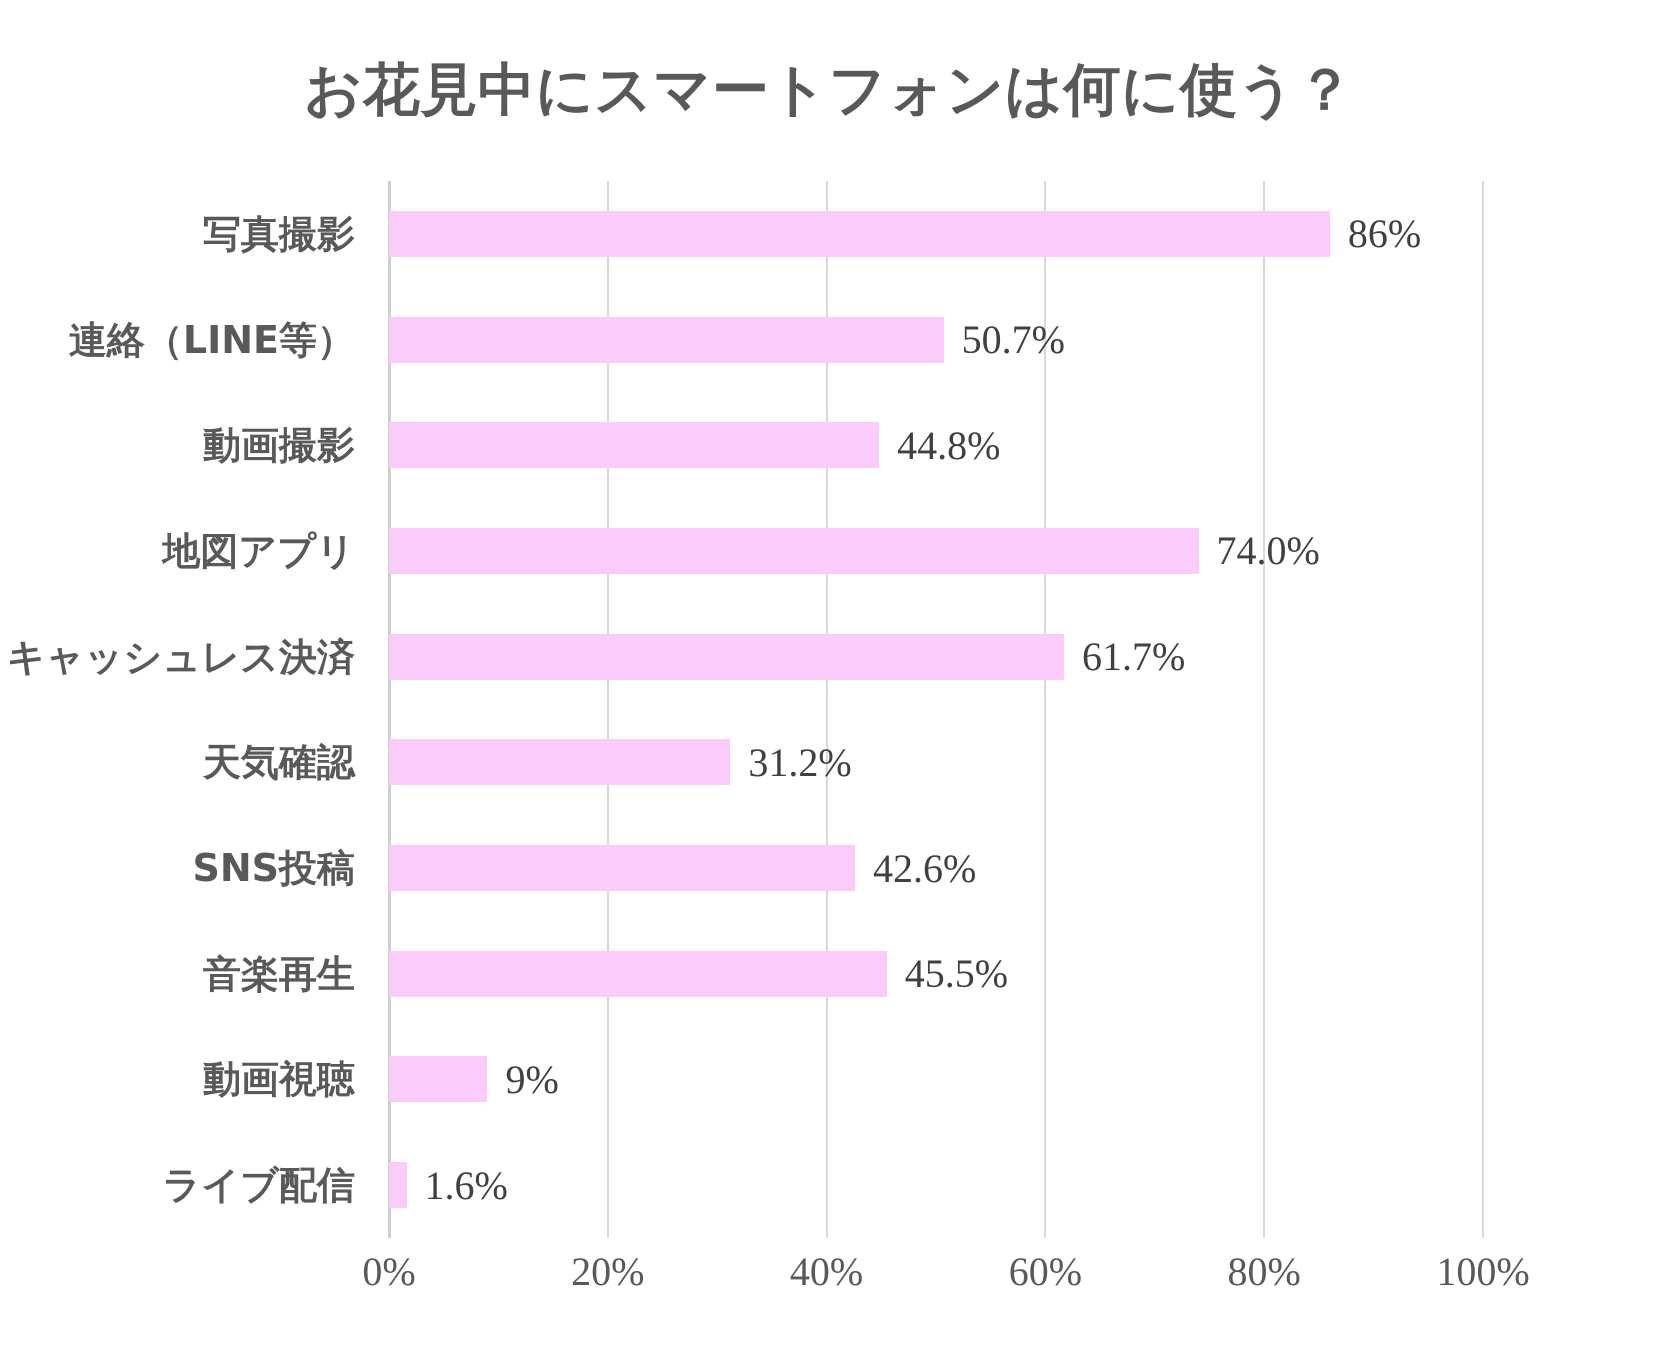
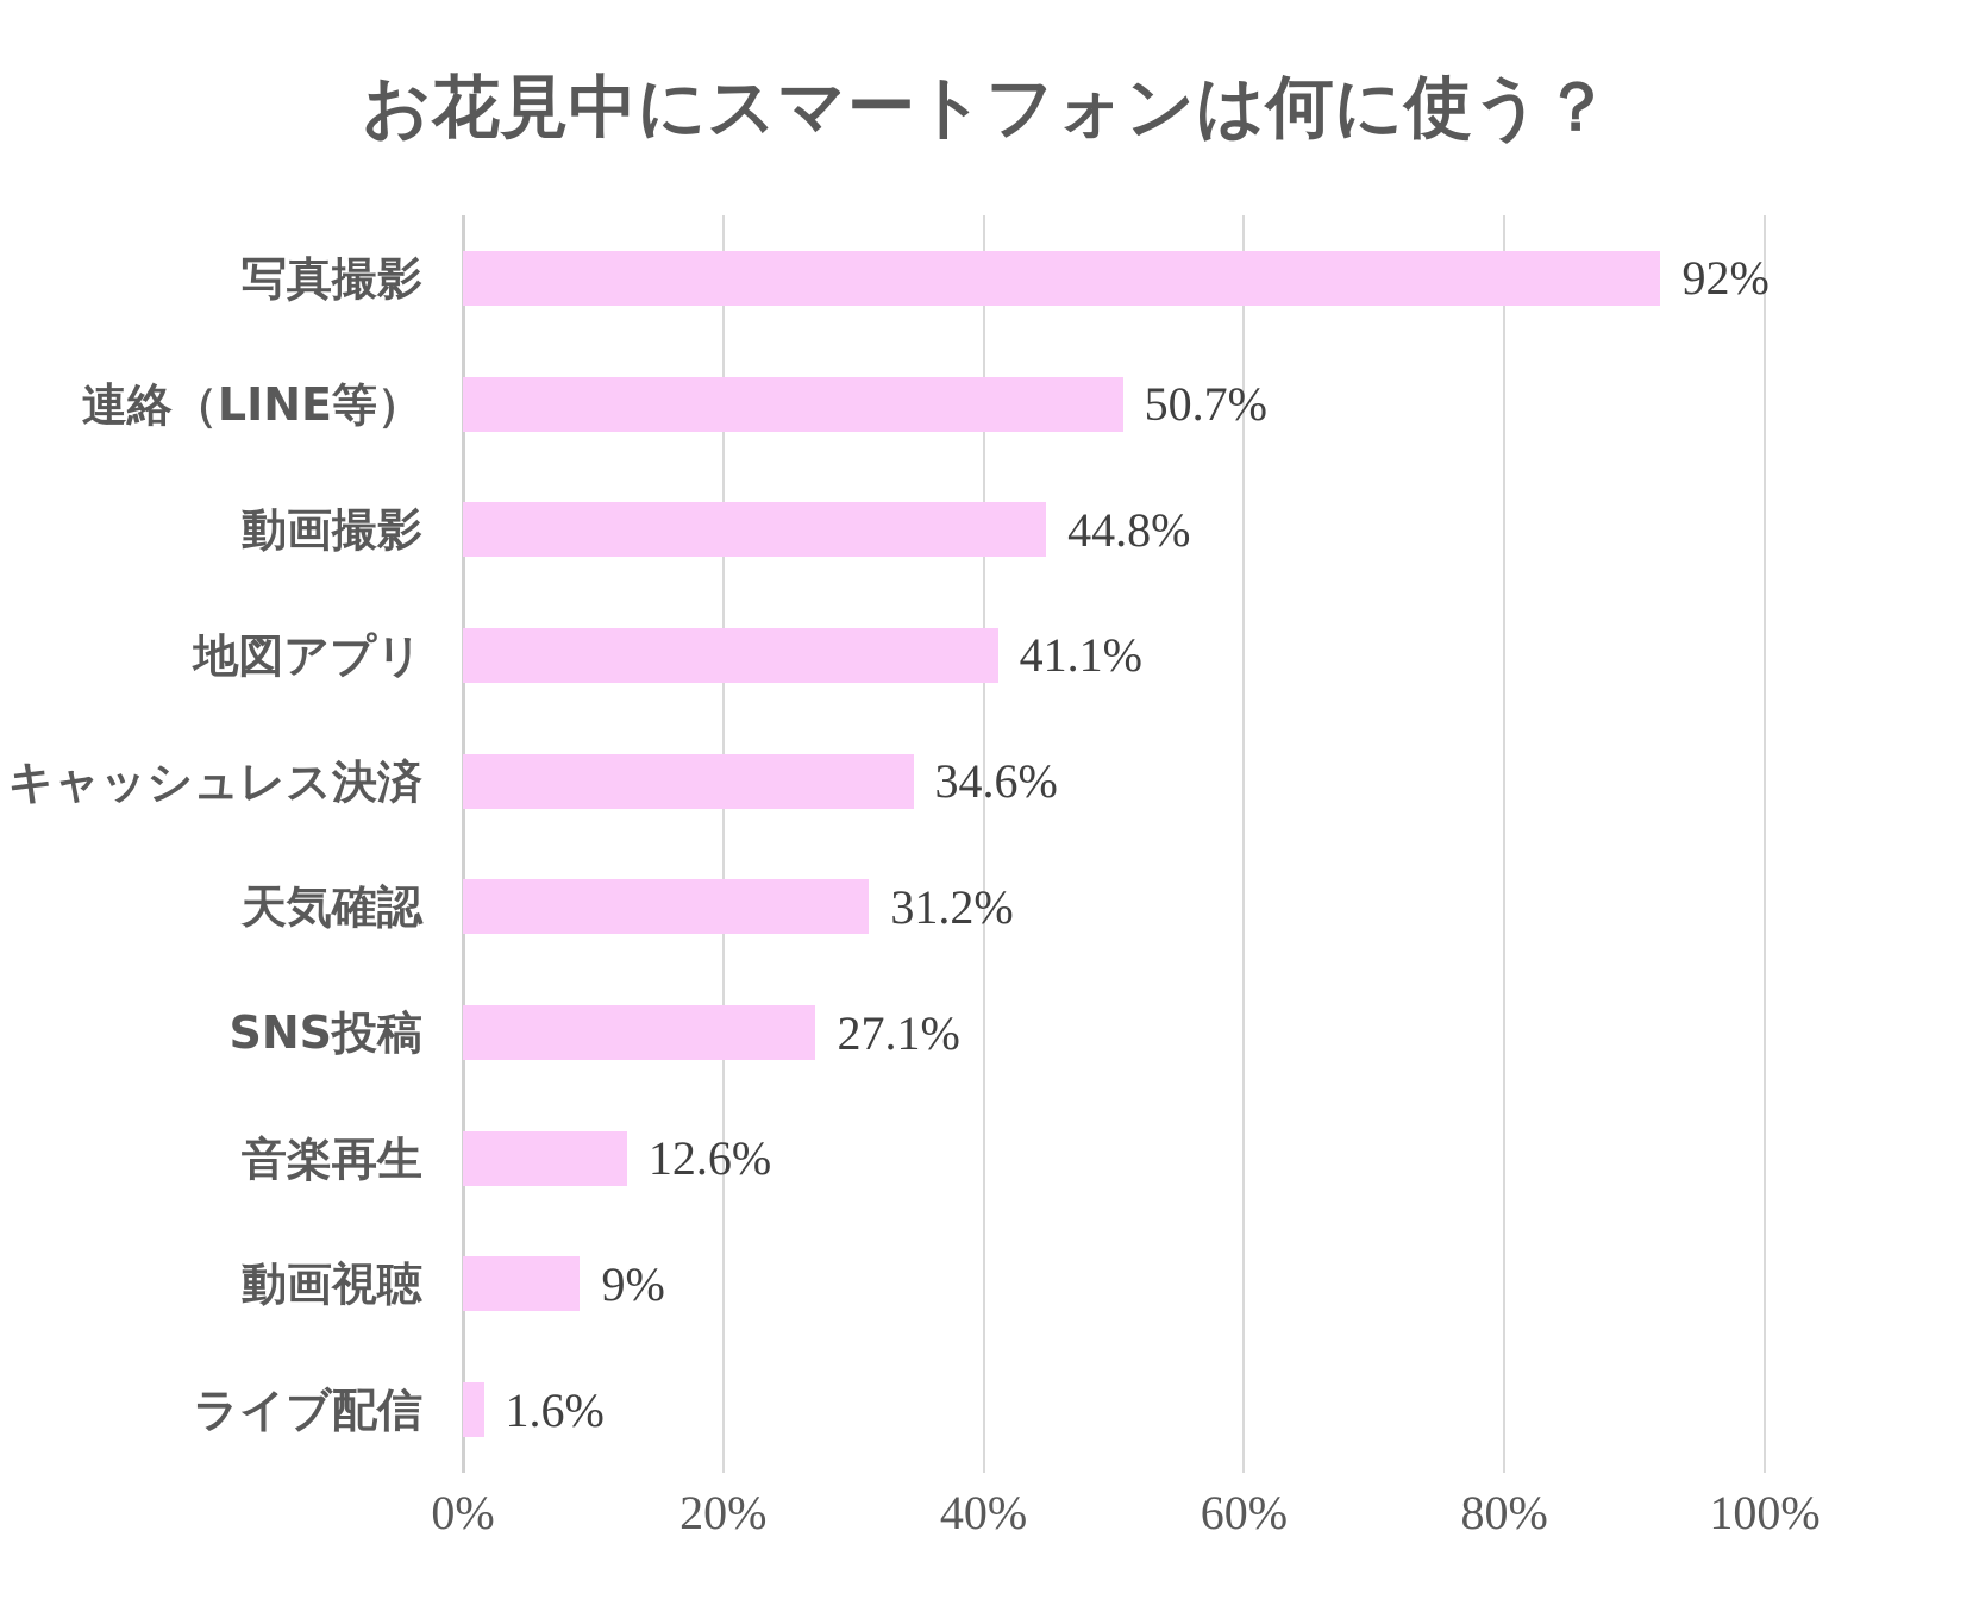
写真撮影: 86% -> 92%
地図アプリ: 74.0% -> 41.1%
キャッシュレス決済: 61.7% -> 34.6%
SNS投稿: 42.6% -> 27.1%
音楽再生: 45.5% -> 12.6%
